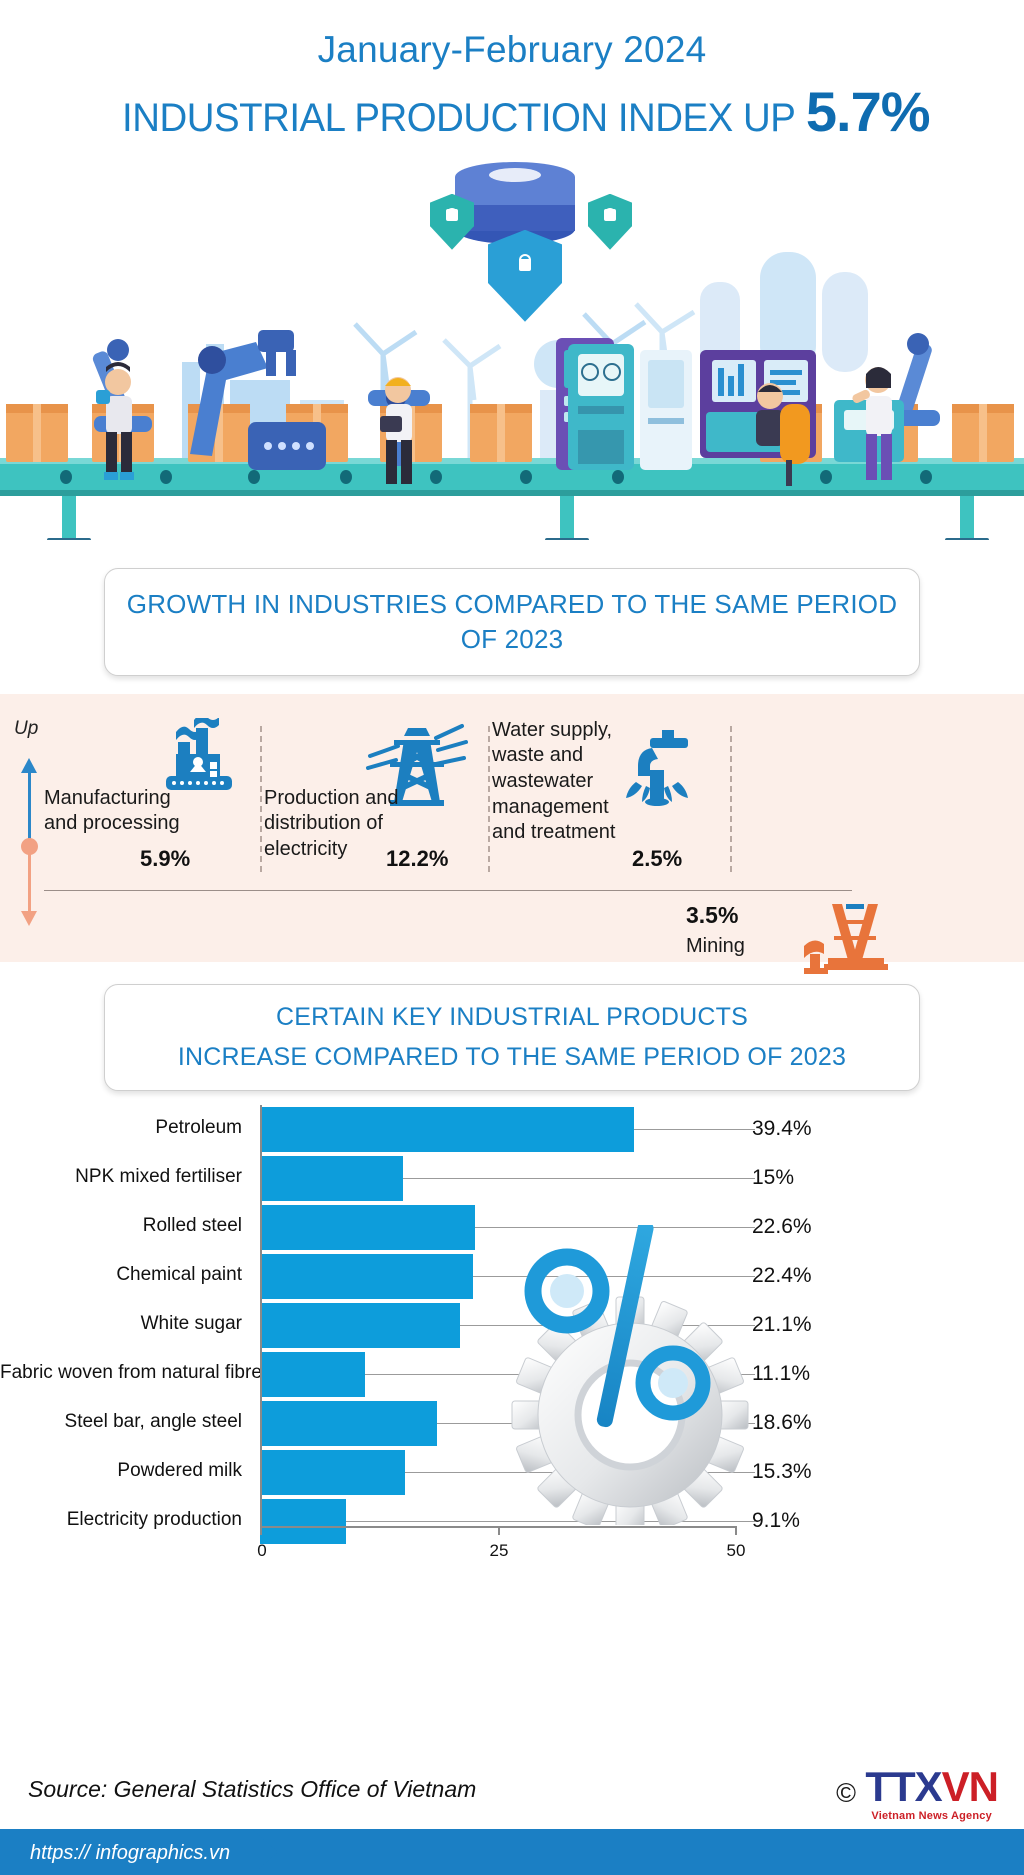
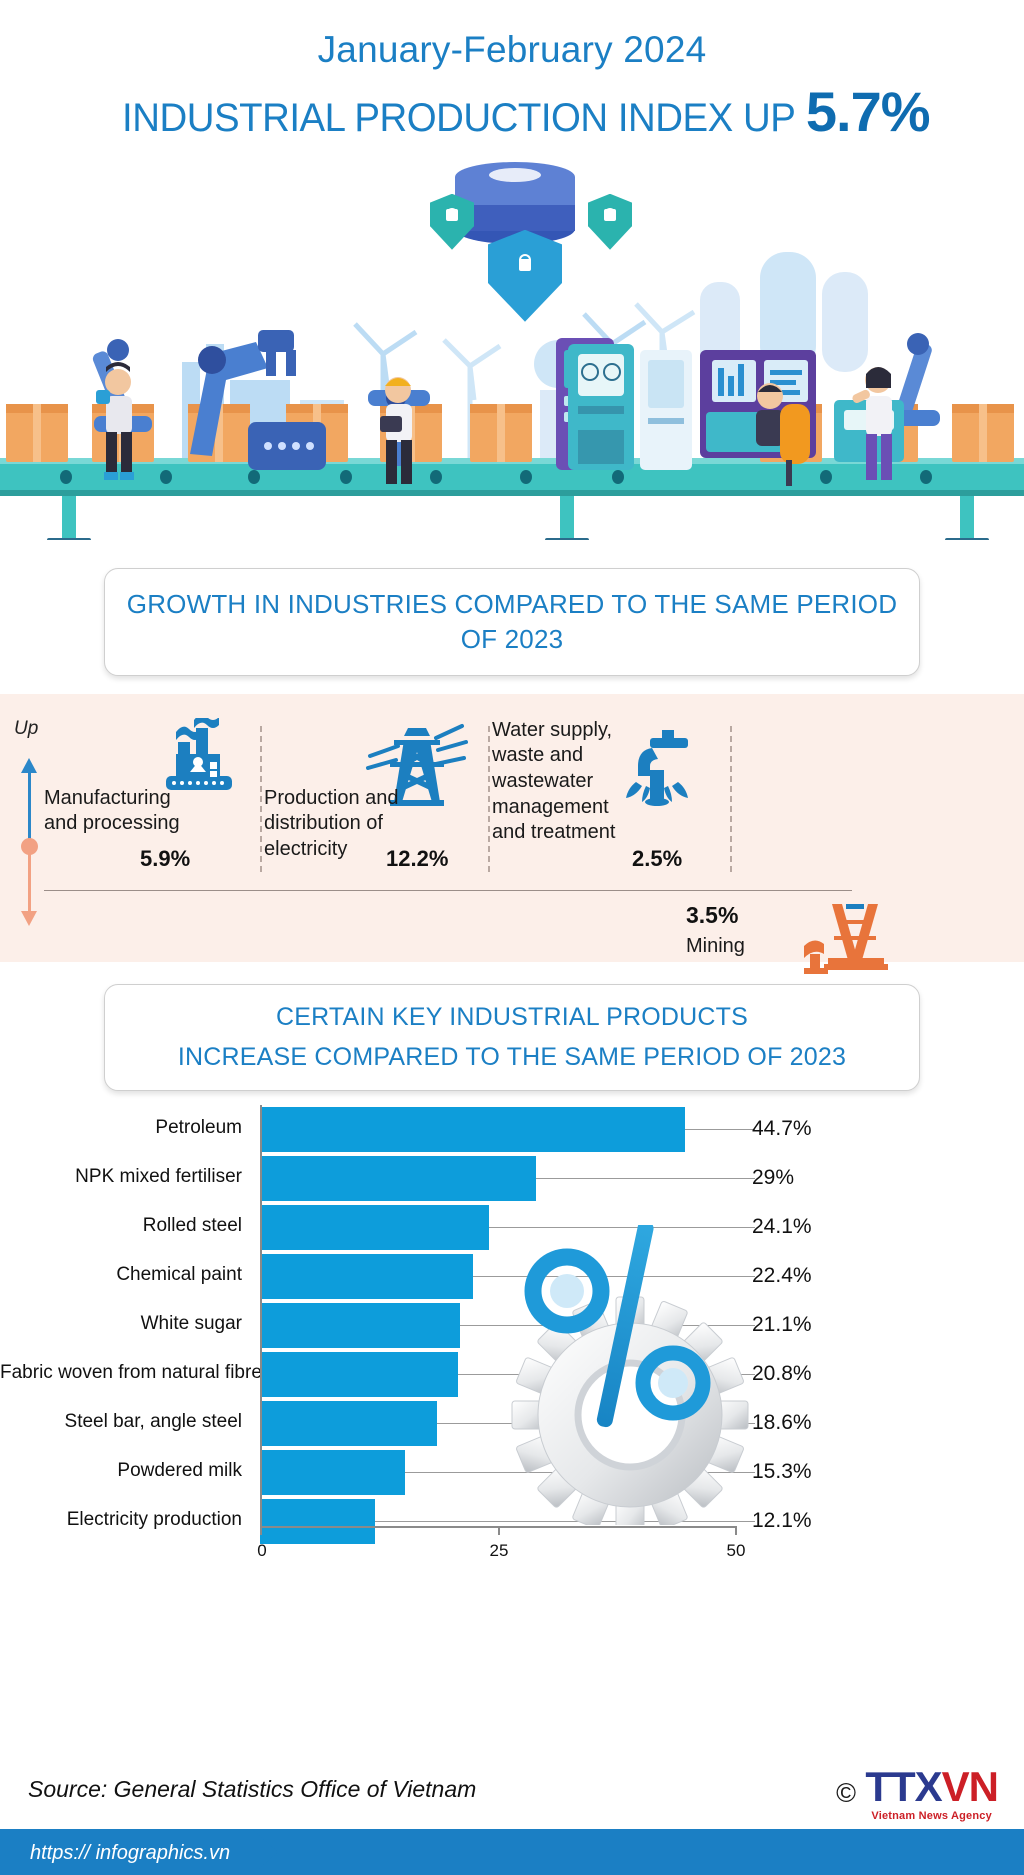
Petroleum: 39.4% -> 44.7%
NPK mixed fertiliser: 15% -> 29%
Rolled steel: 22.6% -> 24.1%
Fabric woven from natural fibre: 11.1% -> 20.8%
Electricity production: 9.1% -> 12.1%
